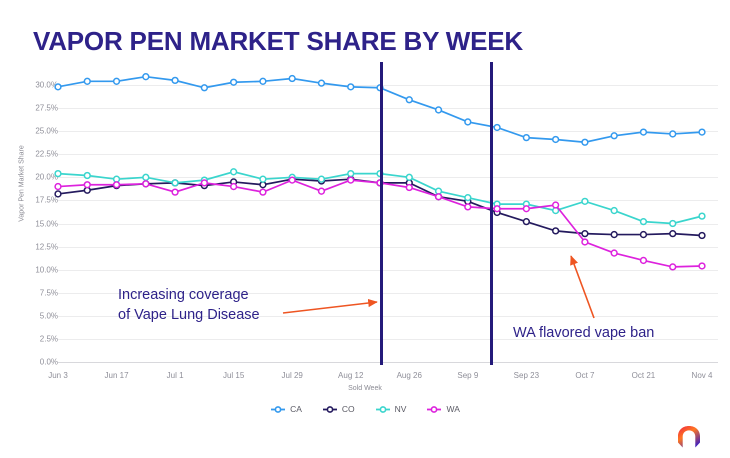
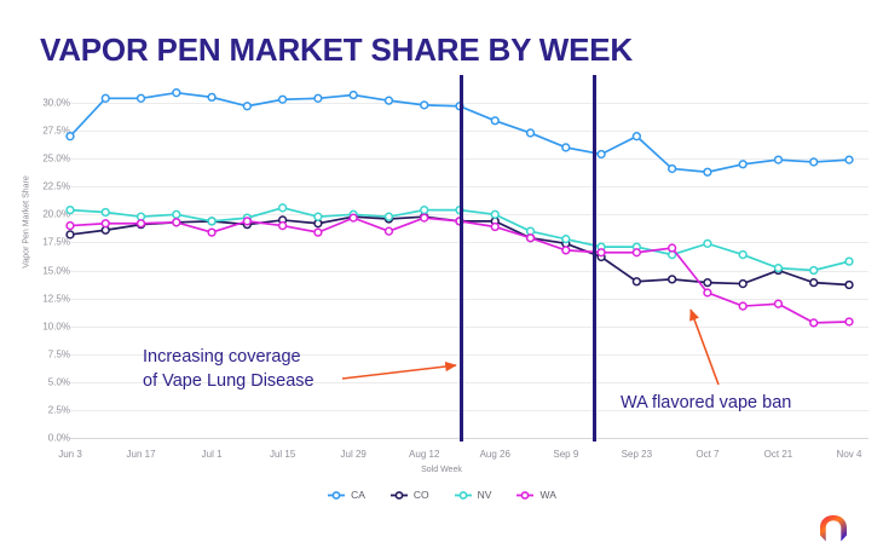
CA/Jun 3: 30% -> 27%
CA/Sep 23: 24% -> 27%
CO/Sep 23: 15% -> 14%
CO/Oct 21: 14% -> 15%
WA/Oct 21: 11% -> 12%
